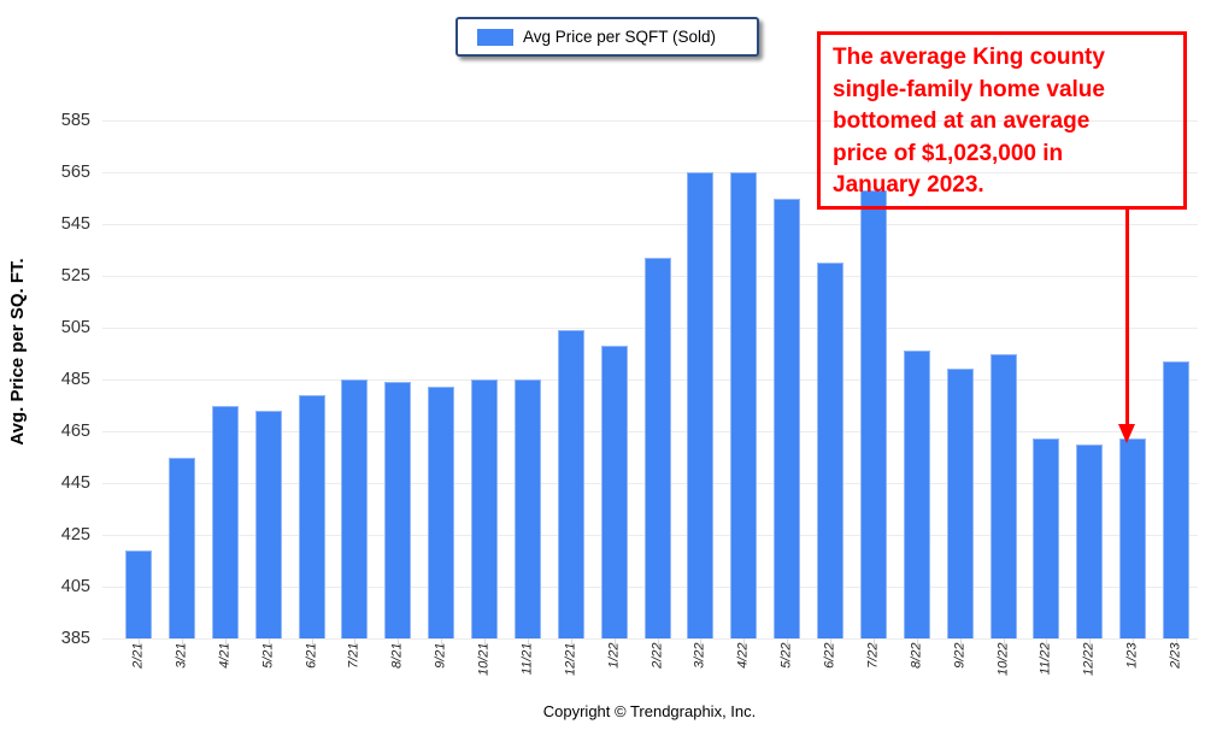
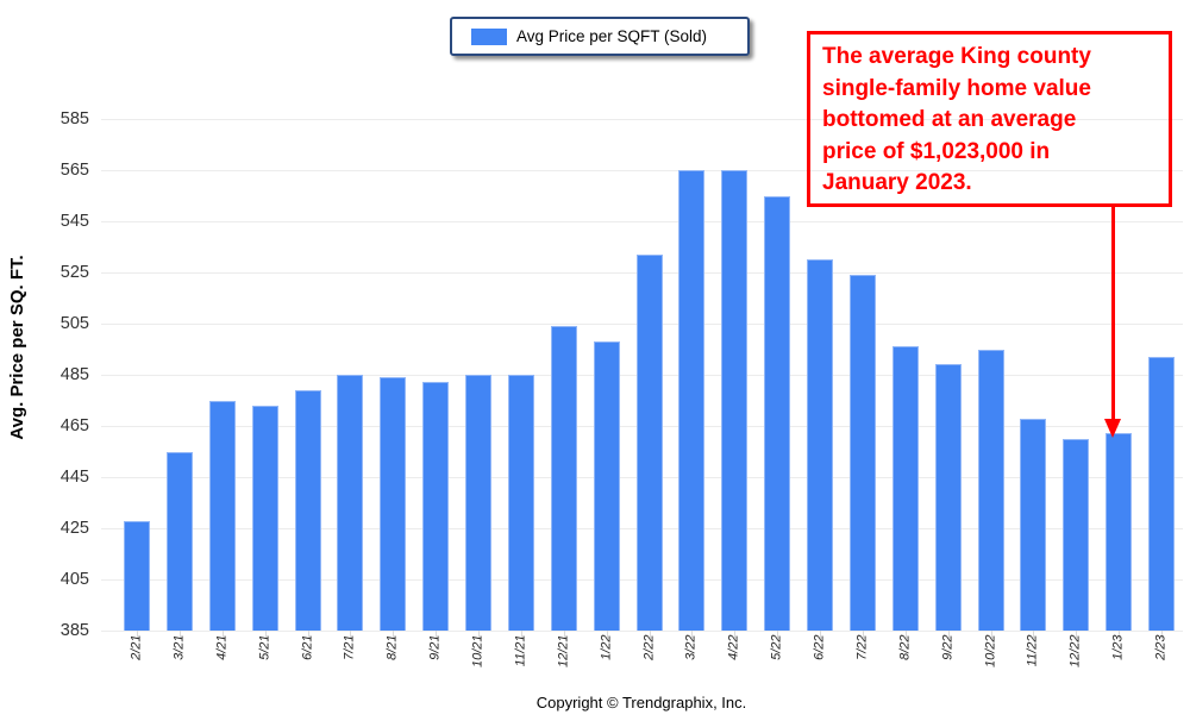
2/21: 419 -> 428
7/22: 558 -> 524
11/22: 462 -> 468
